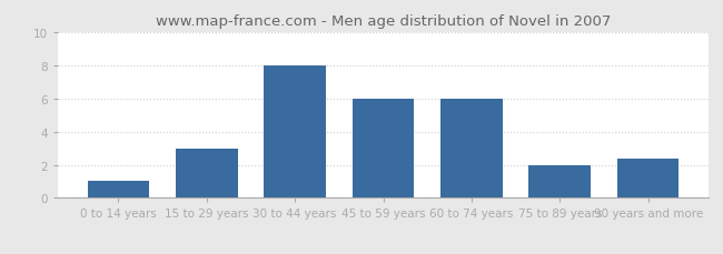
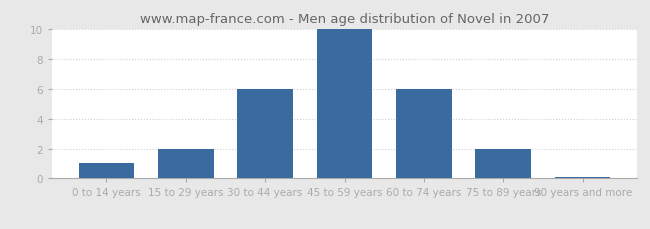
15 to 29 years: 3.0 -> 2.0
30 to 44 years: 8.0 -> 6.0
45 to 59 years: 6.0 -> 10.0
90 years and more: 2.4 -> 0.1
